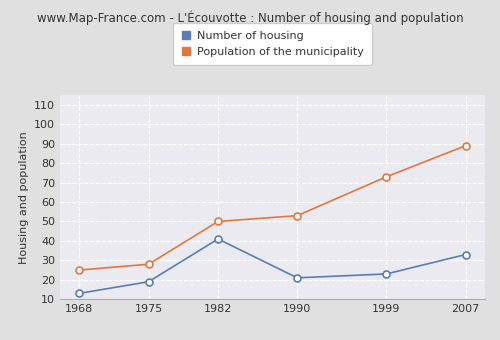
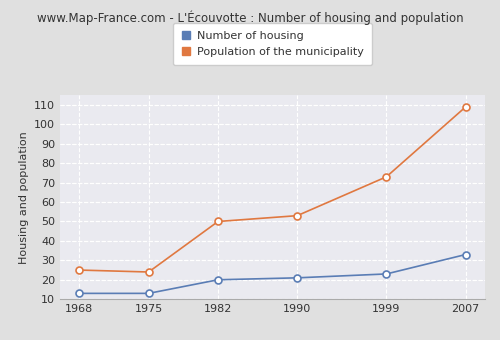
Number of housing/1975: 19 -> 13
Population of the municipality/1975: 28 -> 24
Number of housing/1982: 41 -> 20
Population of the municipality/2007: 89 -> 109
